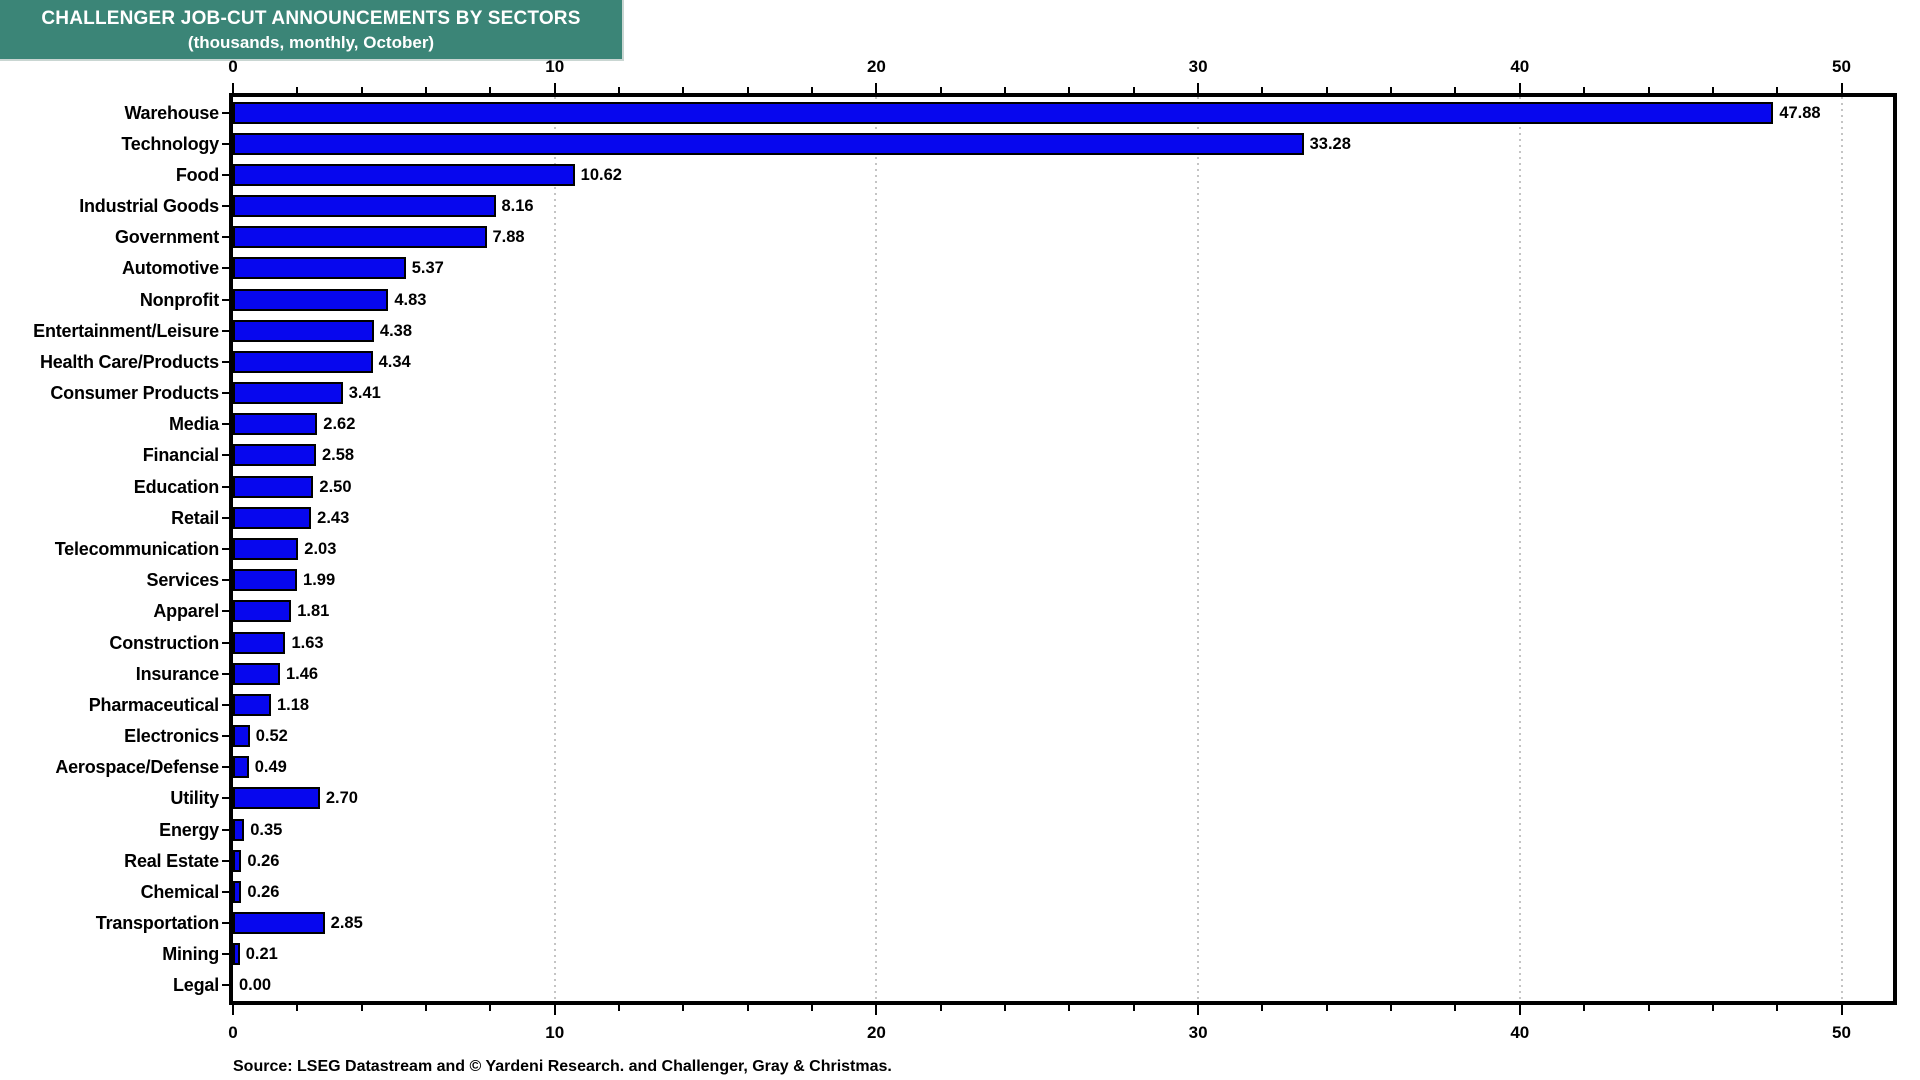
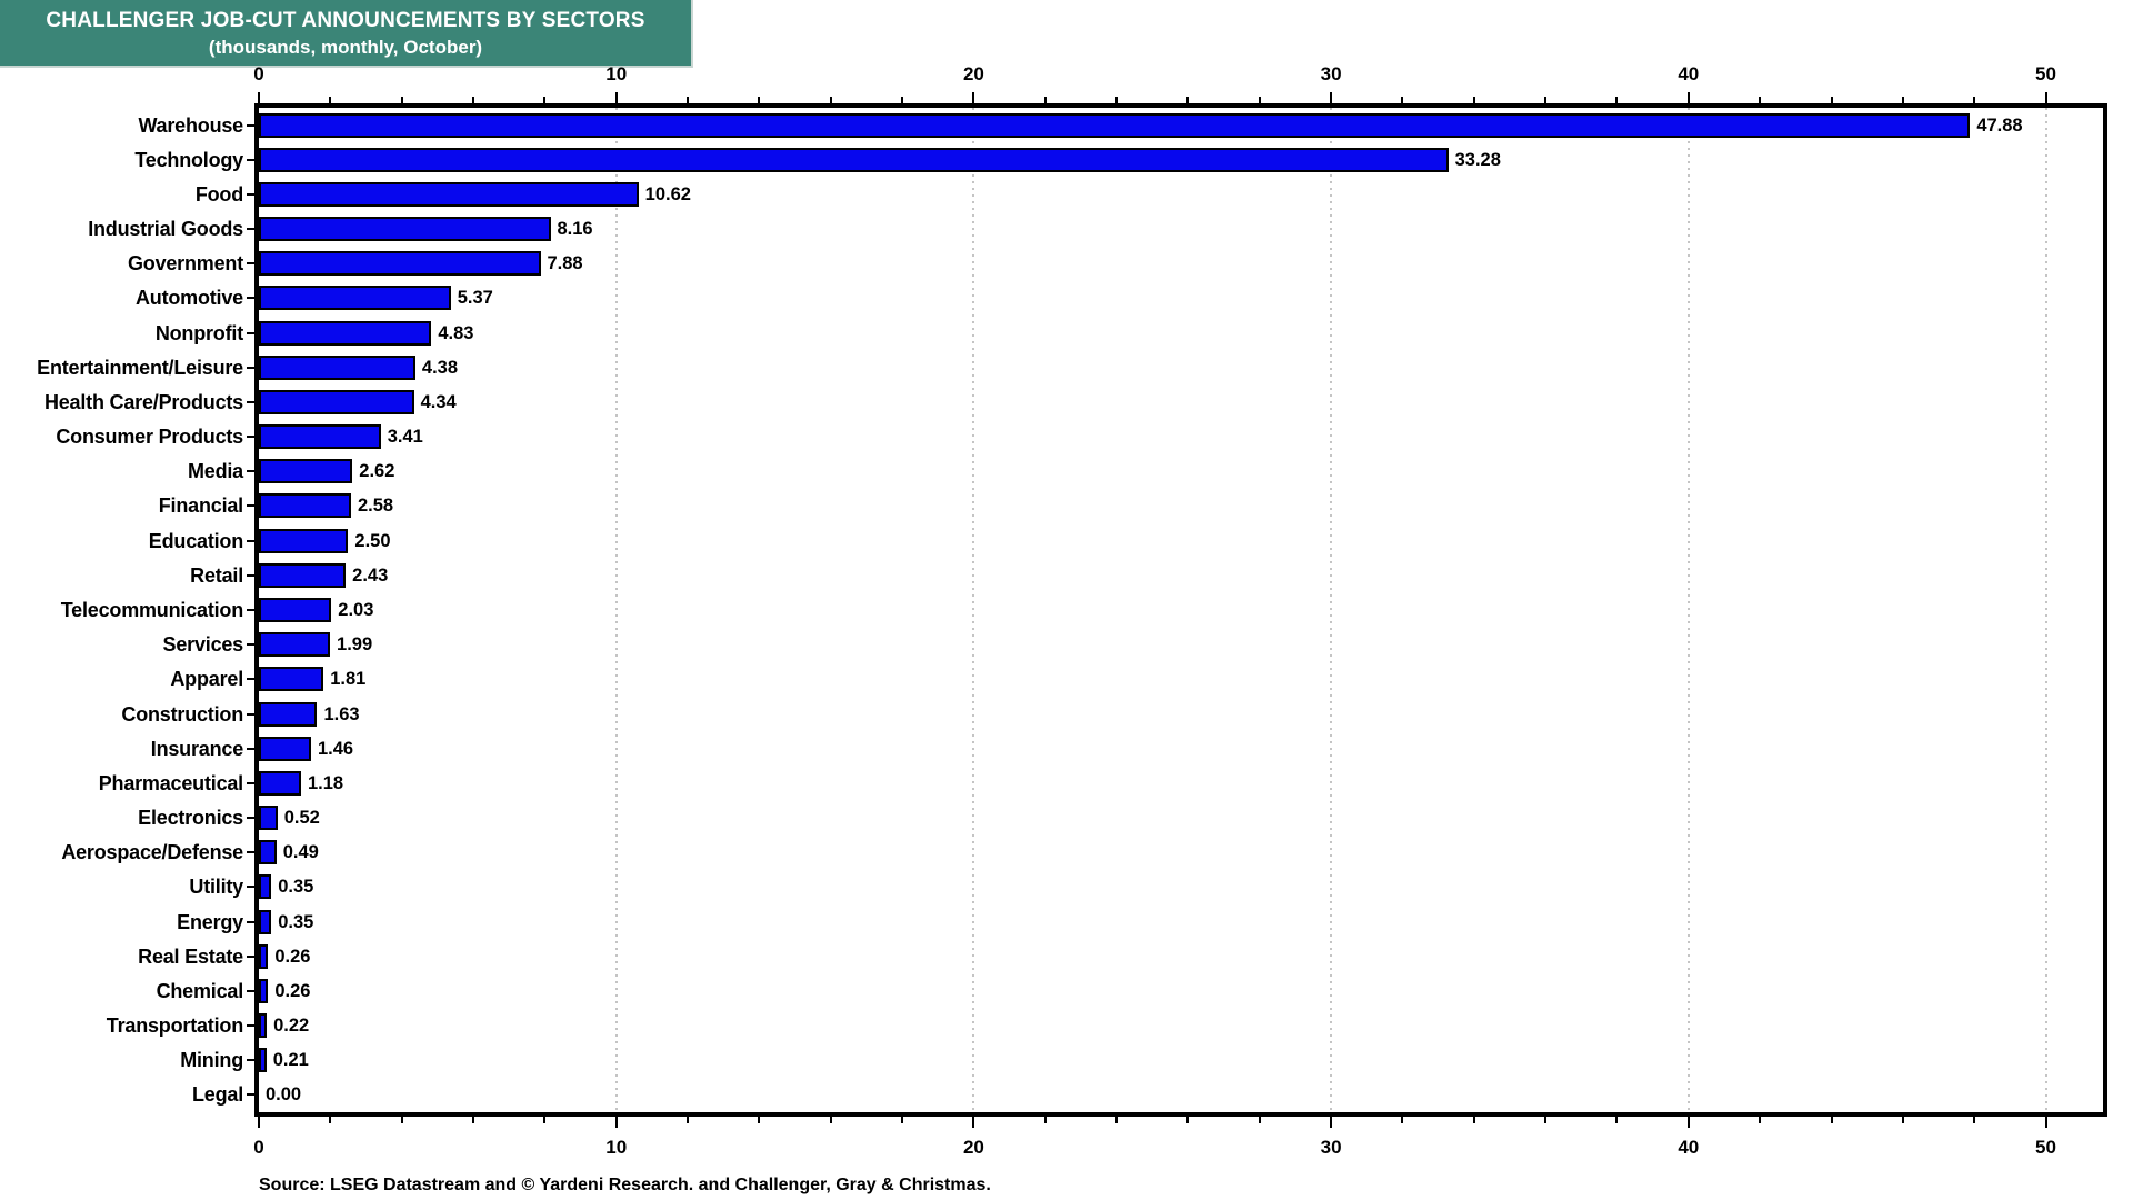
Utility: 2.70 -> 0.35
Transportation: 2.85 -> 0.22
